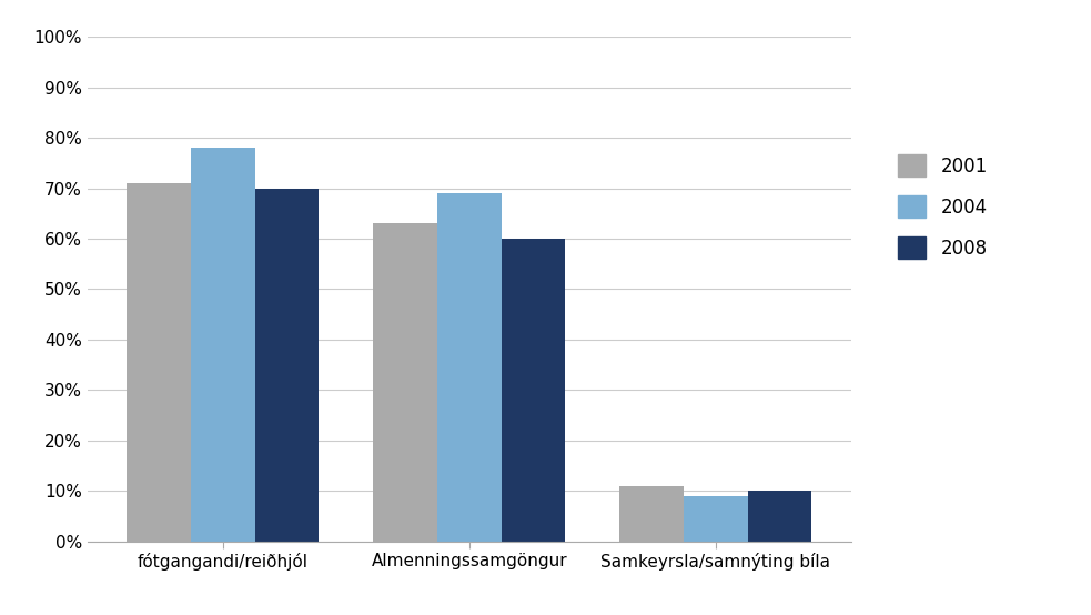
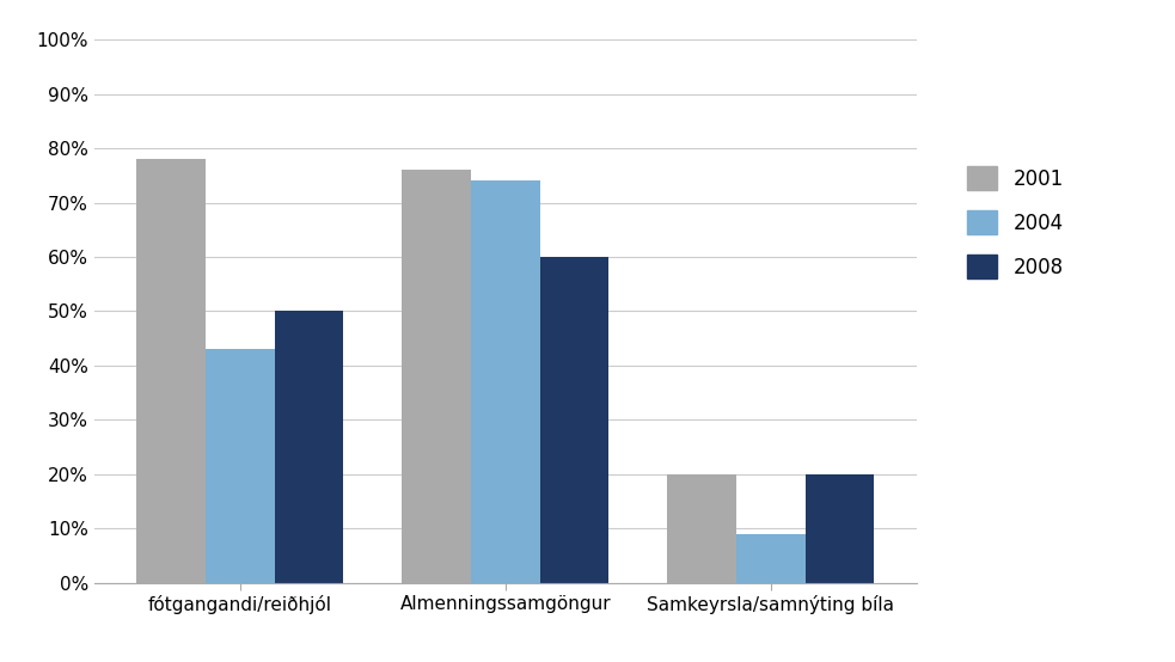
2001/fótgangandi/reiðhjól: 71% -> 78%
2004/fótgangandi/reiðhjól: 78% -> 43%
2008/fótgangandi/reiðhjól: 70% -> 50%
2001/Almenningssamgöngur: 63% -> 76%
2004/Almenningssamgöngur: 69% -> 74%
2001/Samkeyrsla/samnýting bíla: 11% -> 20%
2008/Samkeyrsla/samnýting bíla: 10% -> 20%
